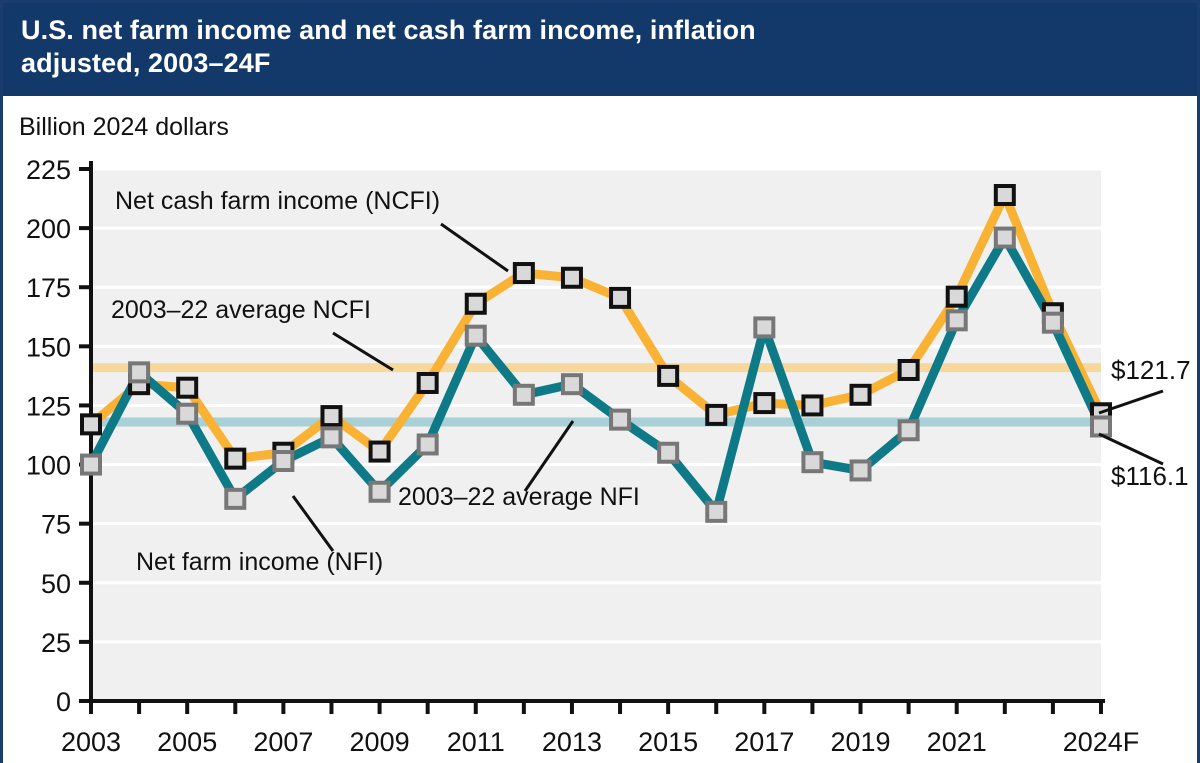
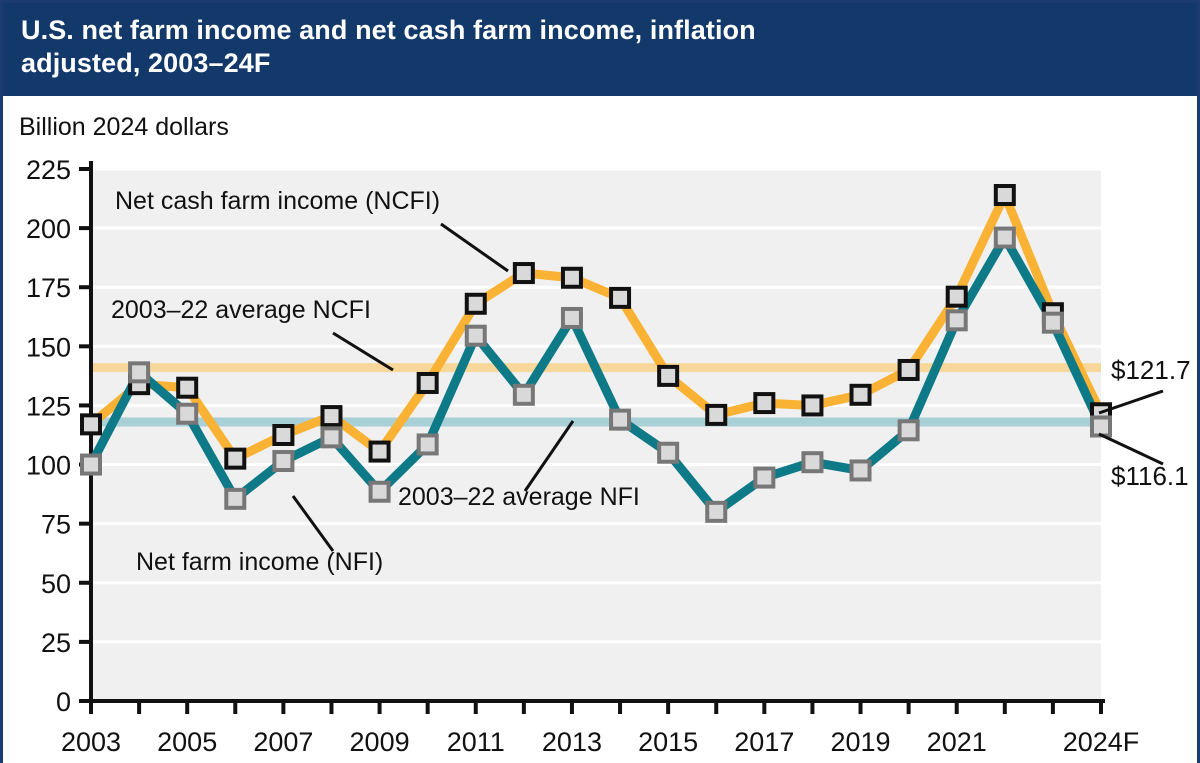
Net cash farm income (NCFI)/2007: 105 -> 112
Net farm income (NFI)/2013: 134 -> 162
Net farm income (NFI)/2017: 158 -> 94
